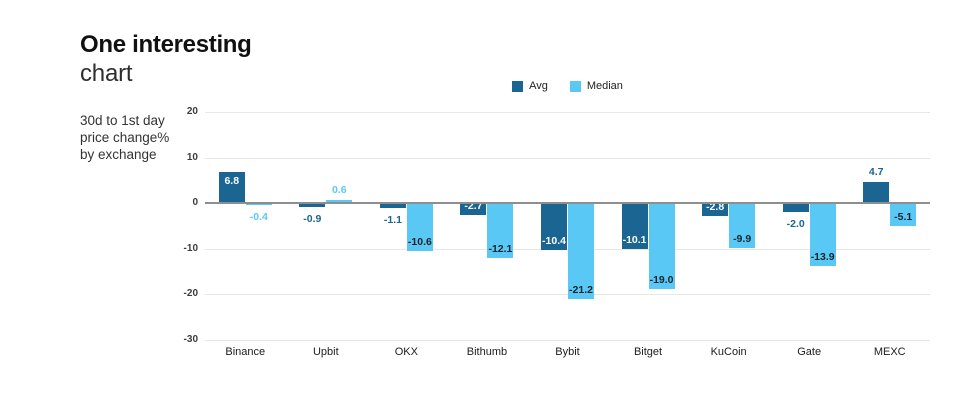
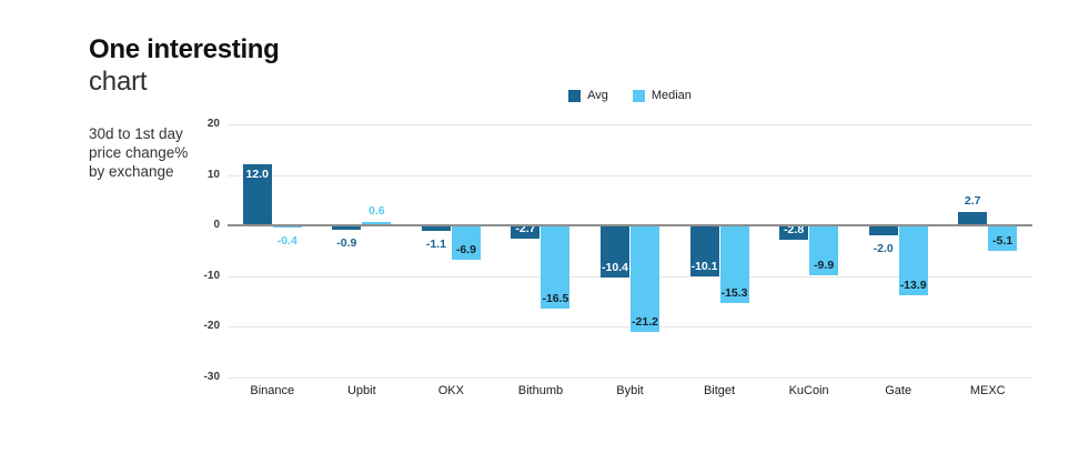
Avg/Binance: 6.8 -> 12.0
Median/OKX: -10.6 -> -6.9
Median/Bithumb: -12.1 -> -16.5
Median/Bitget: -19.0 -> -15.3
Avg/MEXC: 4.7 -> 2.7
